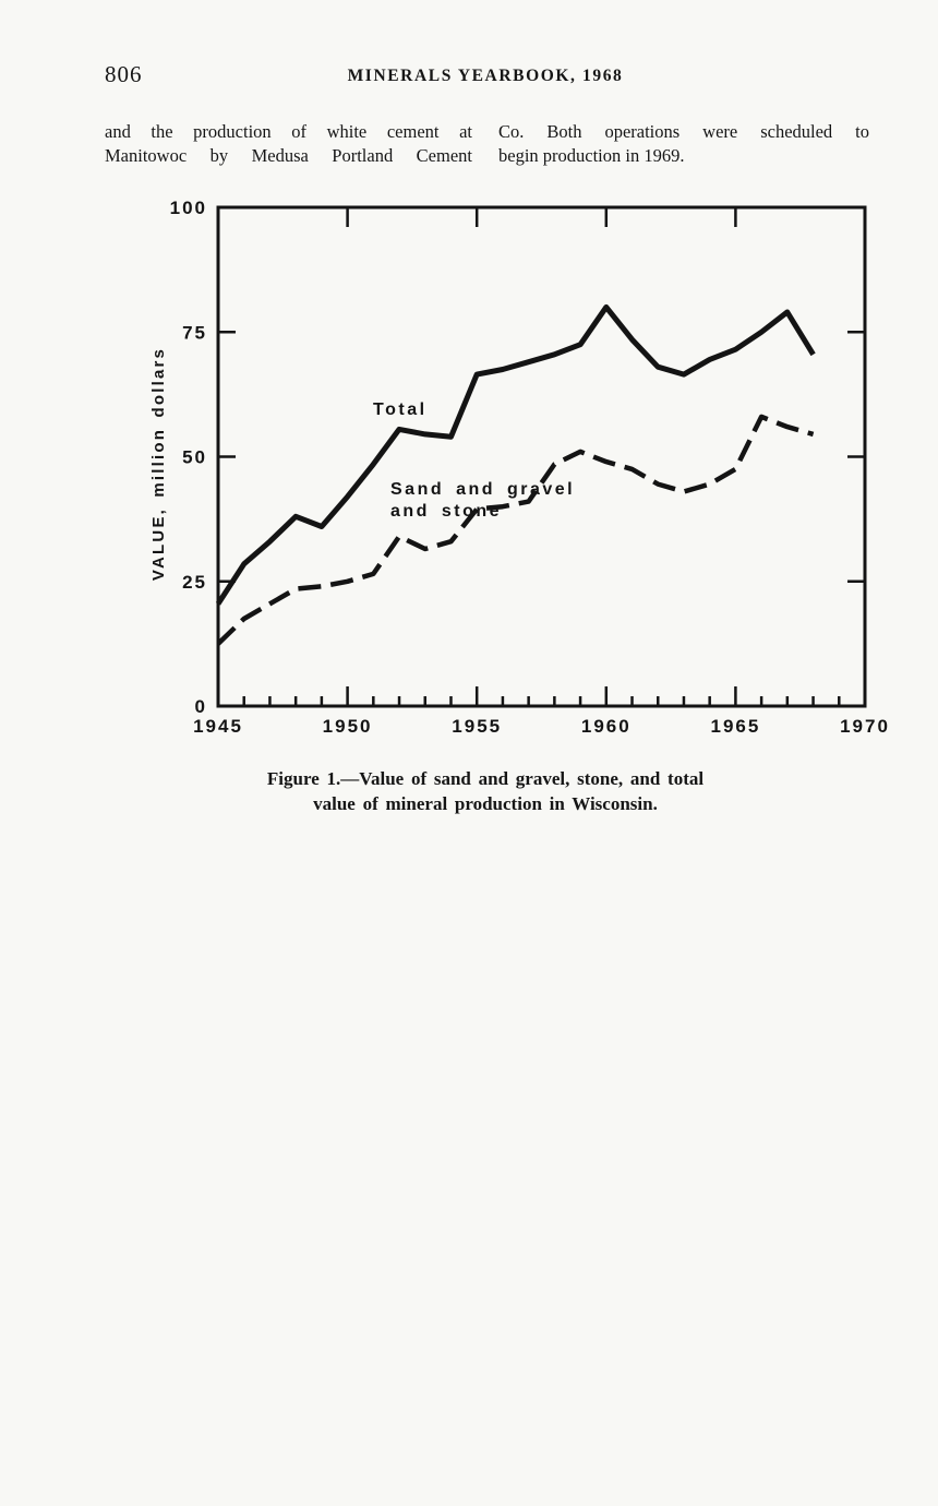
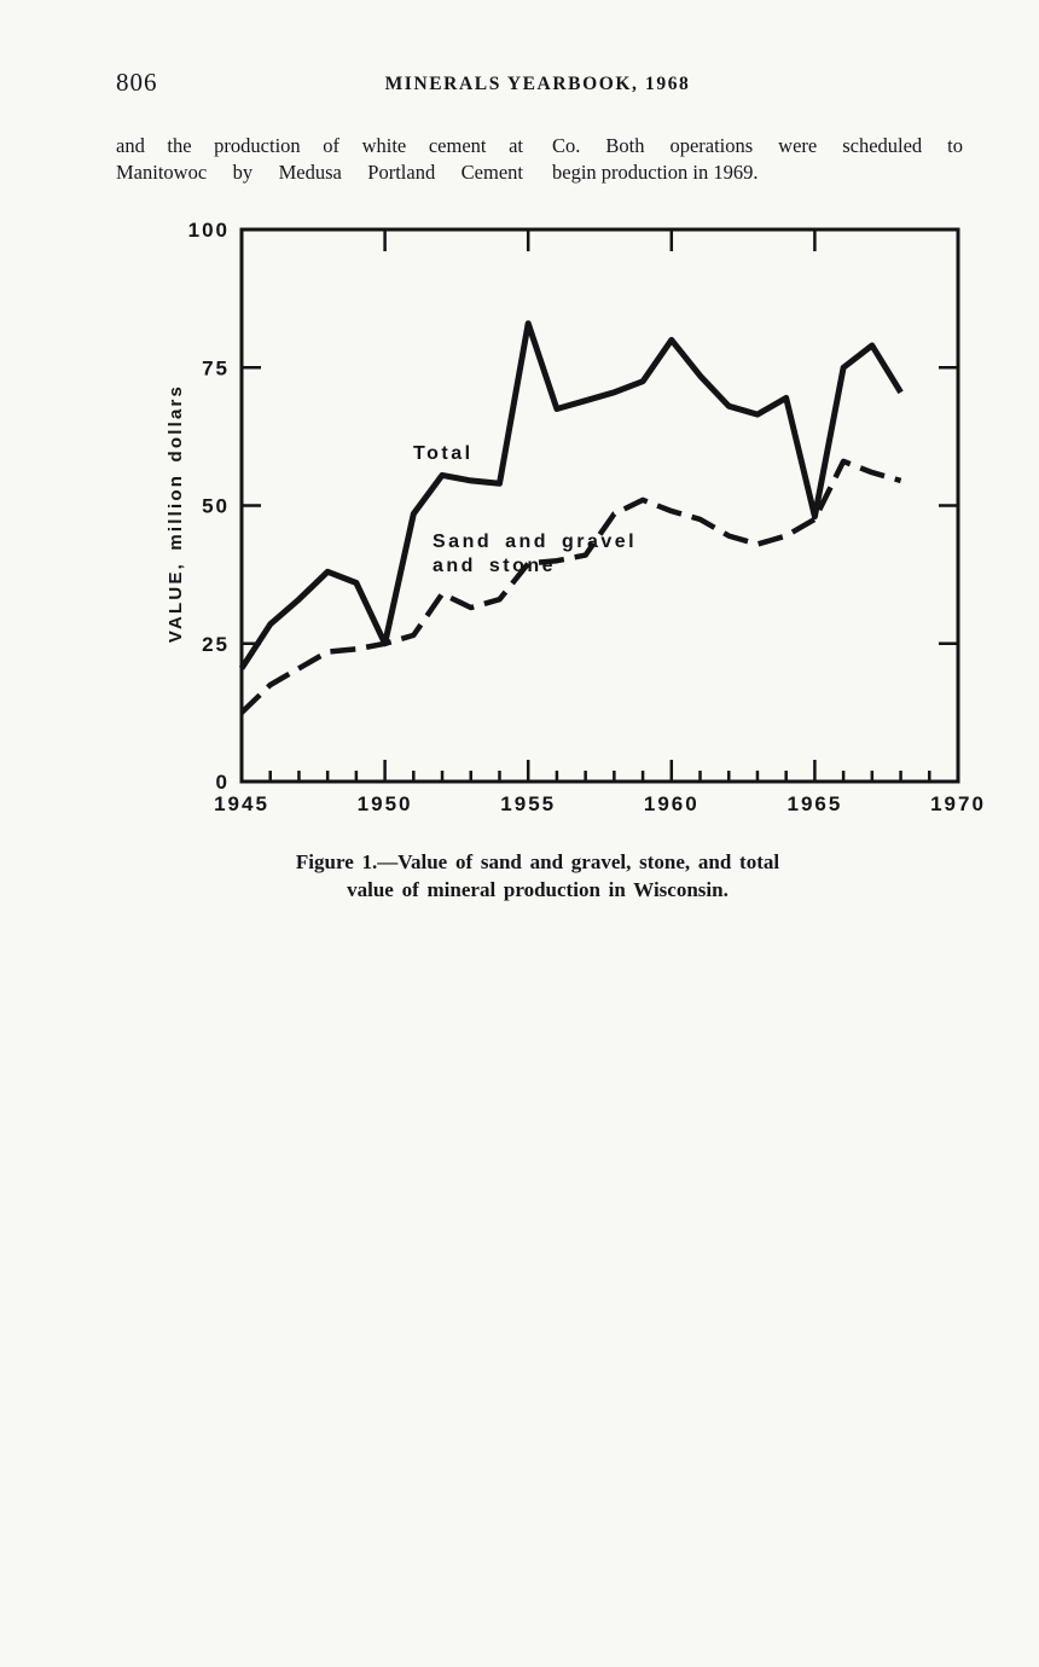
Total/1950: 42 -> 25
Total/1955: 66 -> 83
Total/1965: 72 -> 48
